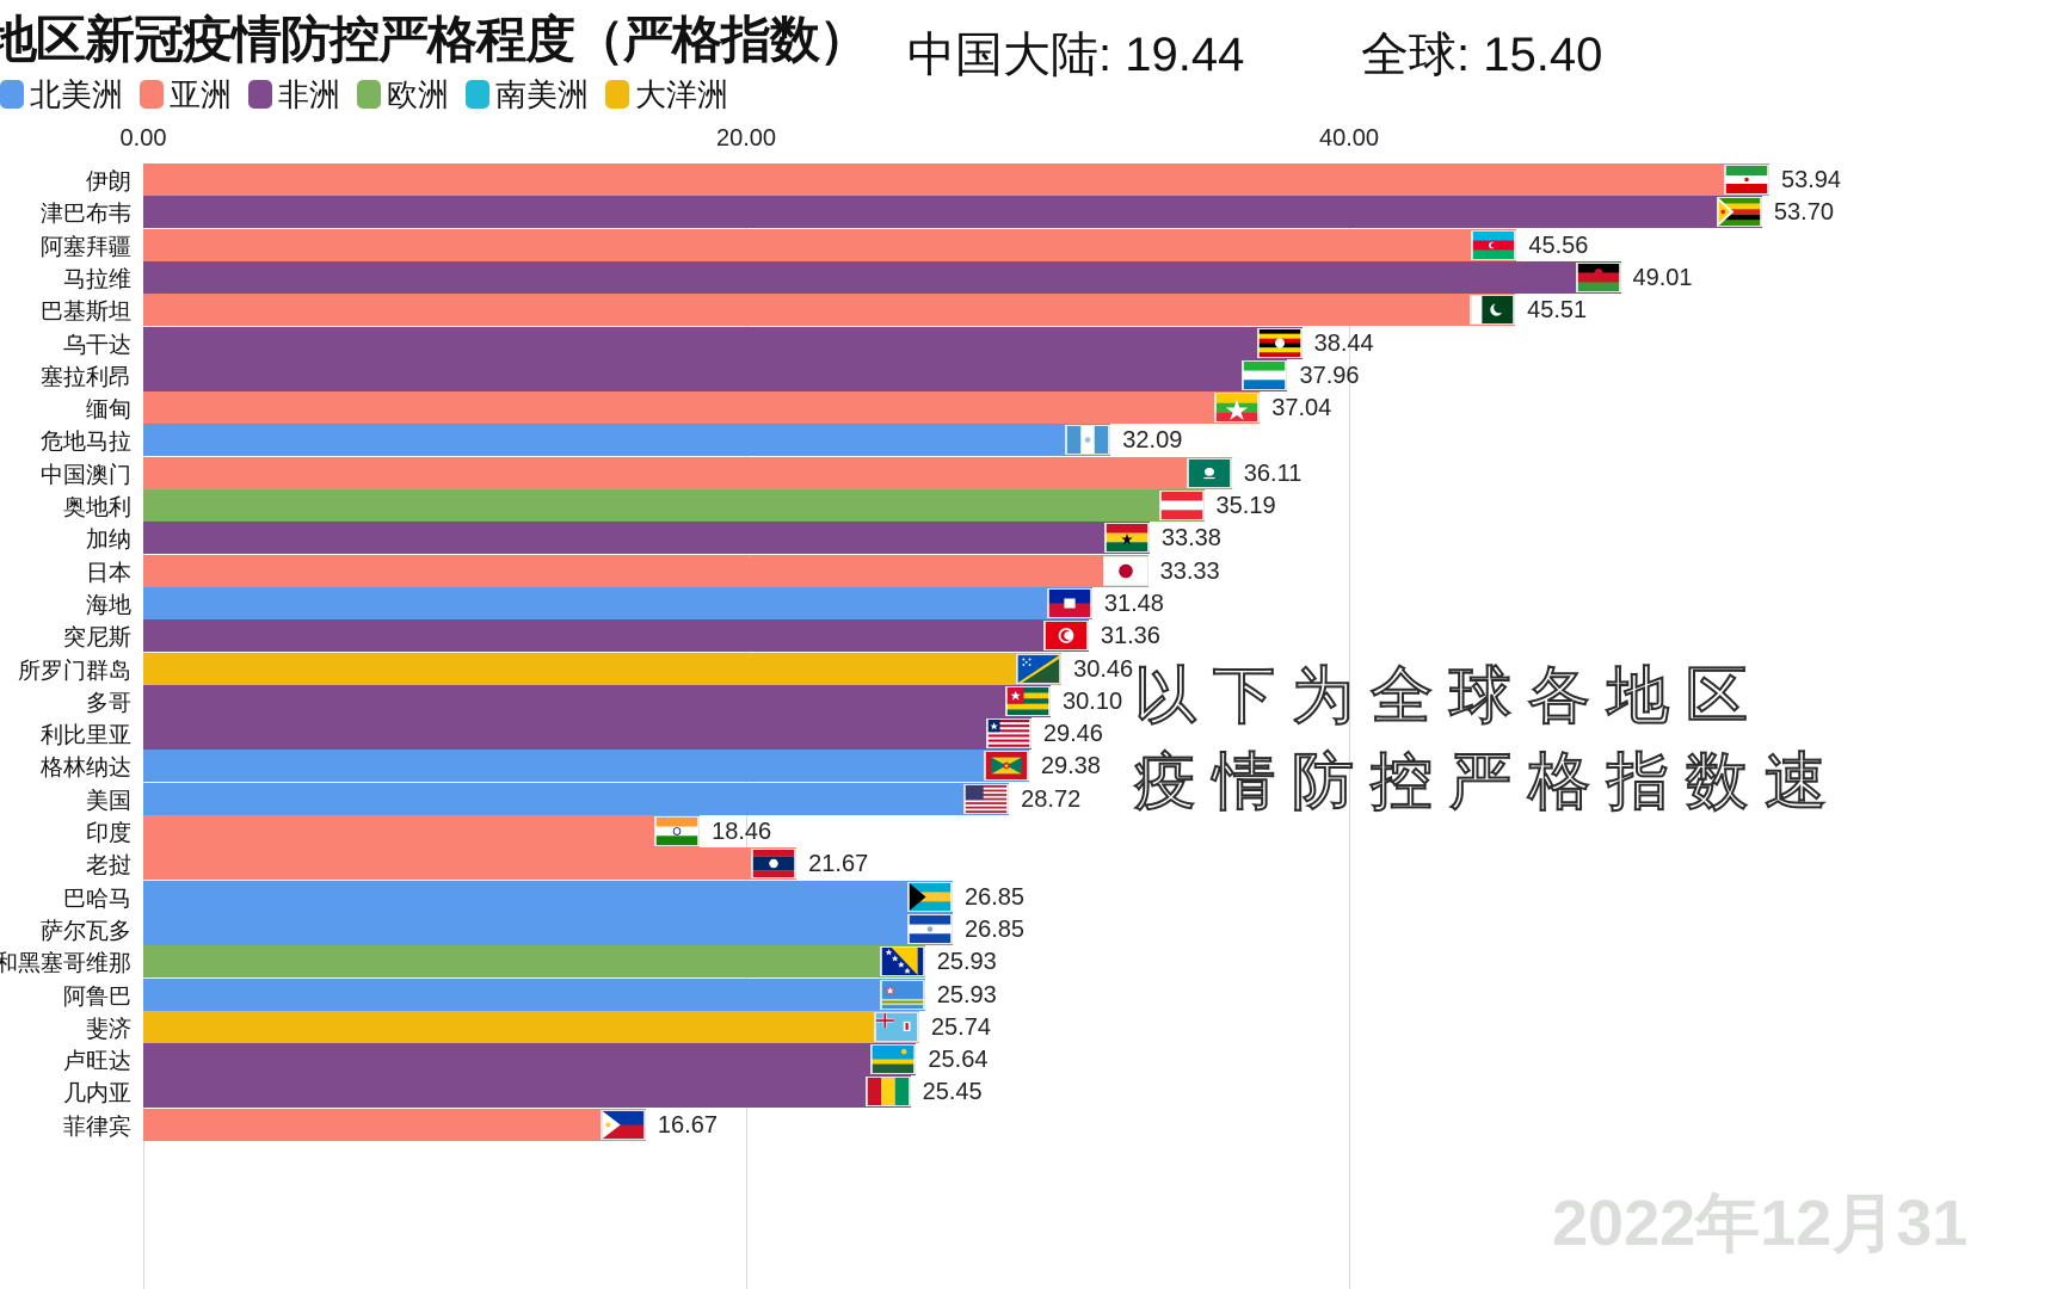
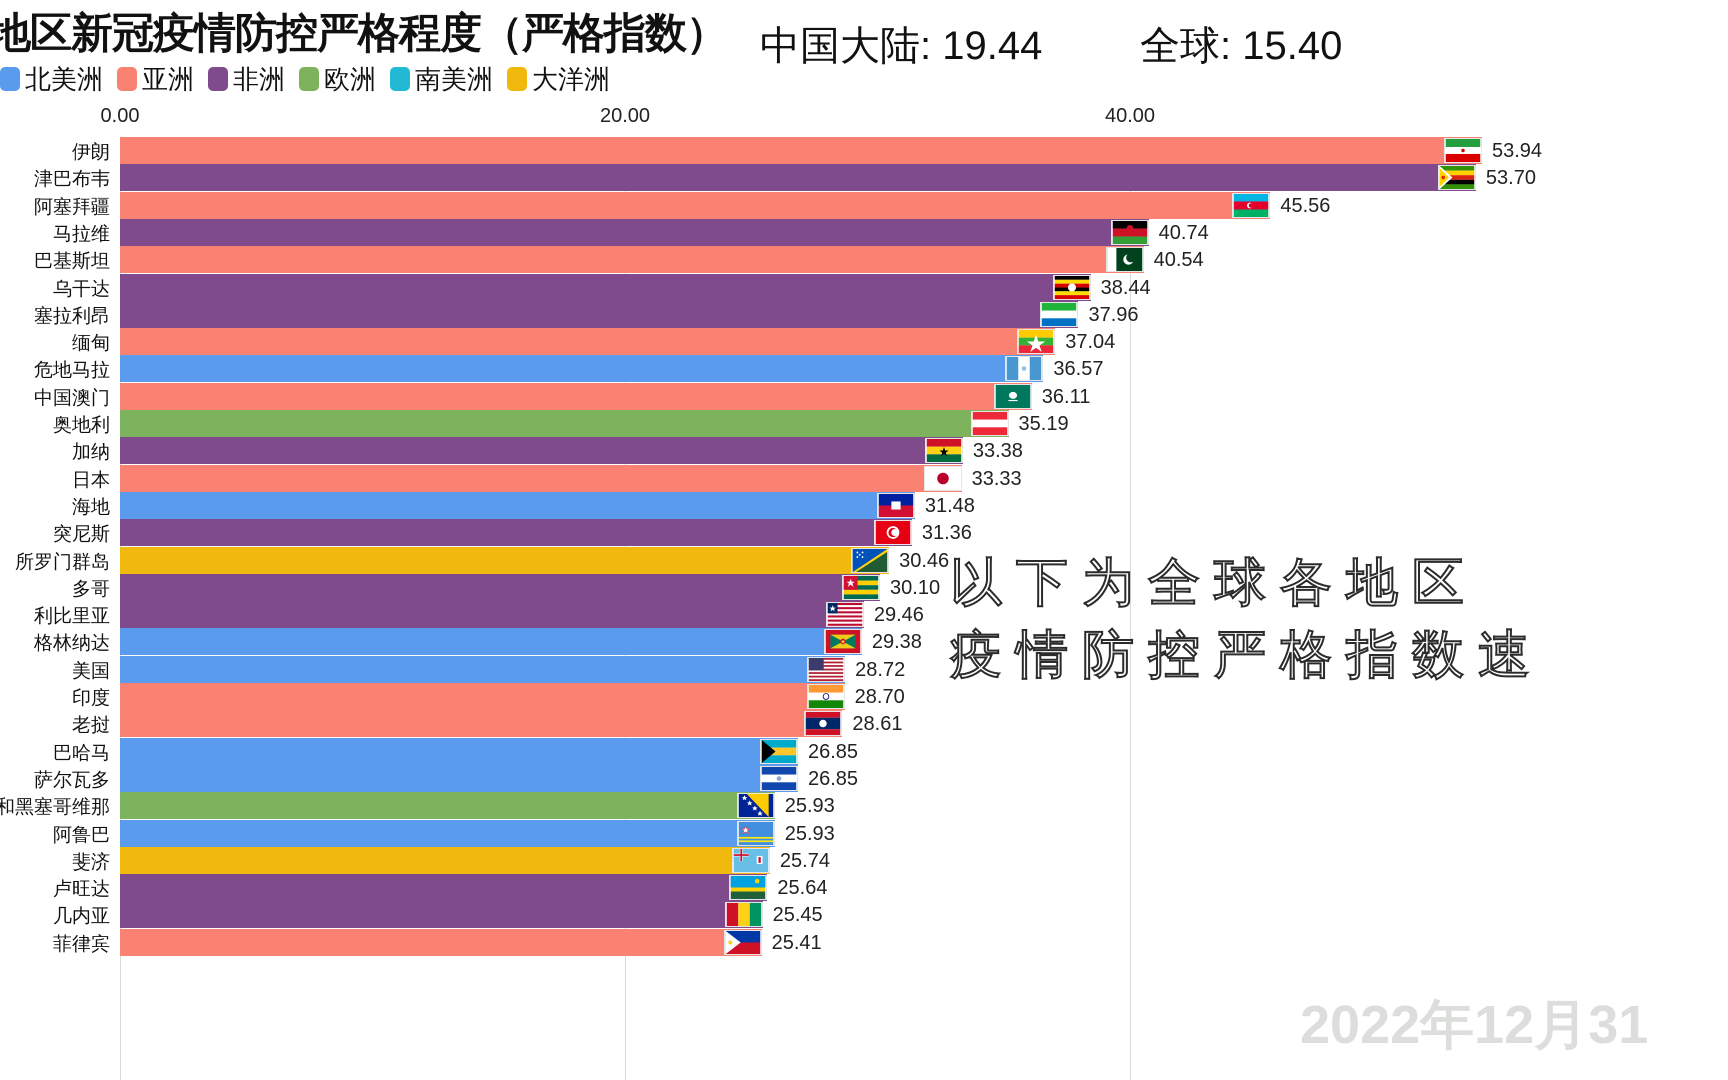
马拉维: 49.01 -> 40.74
巴基斯坦: 45.51 -> 40.54
危地马拉: 32.09 -> 36.57
印度: 18.46 -> 28.70
老挝: 21.67 -> 28.61
菲律宾: 16.67 -> 25.41
